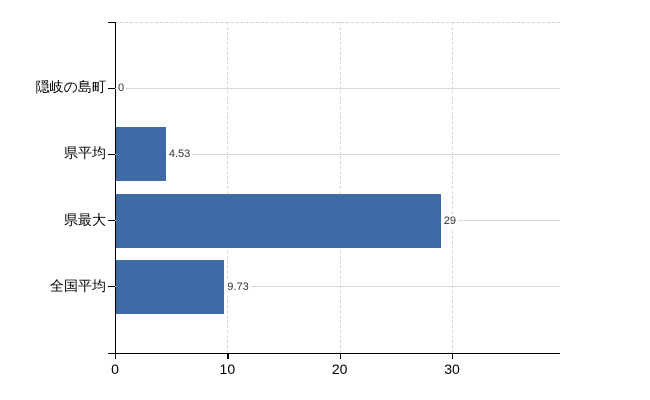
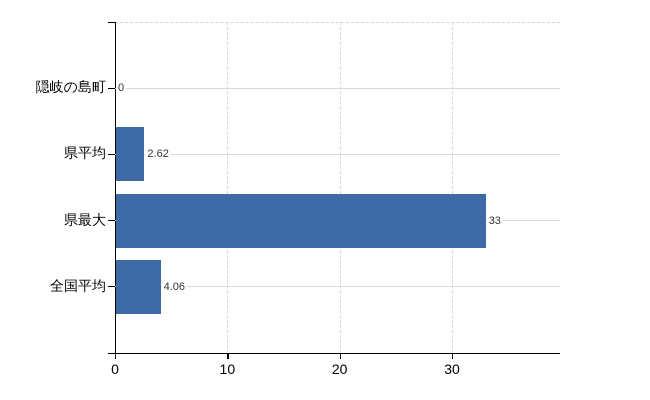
県平均: 4.53 -> 2.62
県最大: 29 -> 33
全国平均: 9.73 -> 4.06
